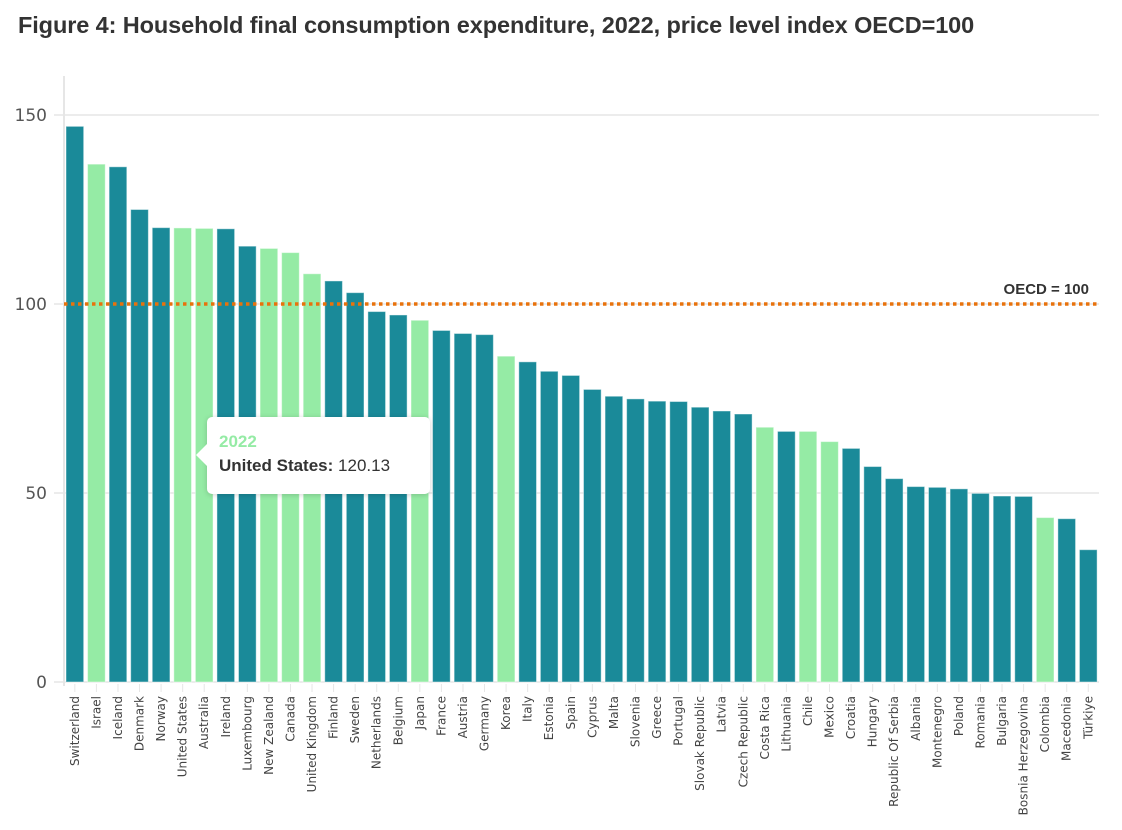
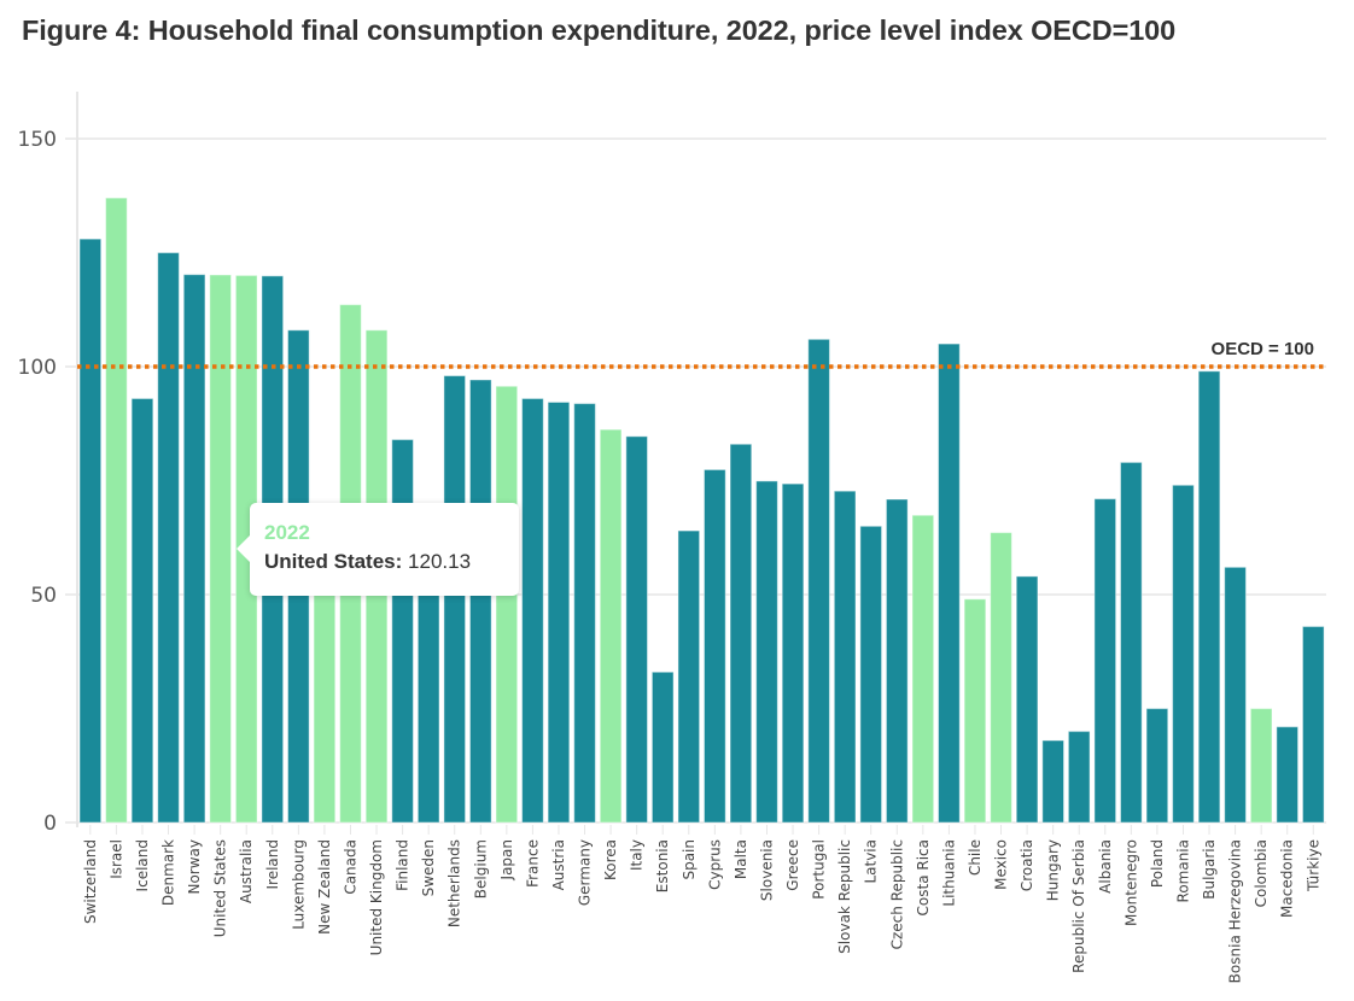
Switzerland: 147 -> 128
Iceland: 136 -> 93
Luxembourg: 115 -> 108
New Zealand: 115 -> 59
Finland: 106 -> 84
Sweden: 103 -> 56
Estonia: 82 -> 33
Spain: 81 -> 64
Malta: 76 -> 83
Portugal: 74 -> 106
Latvia: 72 -> 65
Lithuania: 66 -> 105
Chile: 66 -> 49
Croatia: 62 -> 54
Hungary: 57 -> 18
Republic Of Serbia: 54 -> 20
Albania: 52 -> 71
Montenegro: 52 -> 79
Poland: 51 -> 25
Romania: 50 -> 74
Bulgaria: 49 -> 99
Bosnia Herzegovina: 49 -> 56
Colombia: 44 -> 25
Macedonia: 43 -> 21
Türkiye: 35 -> 43
